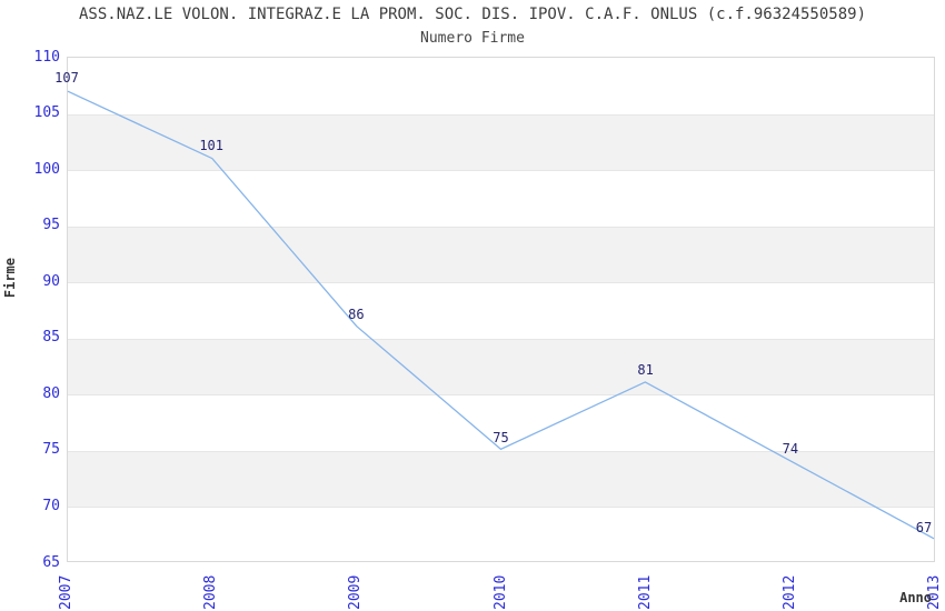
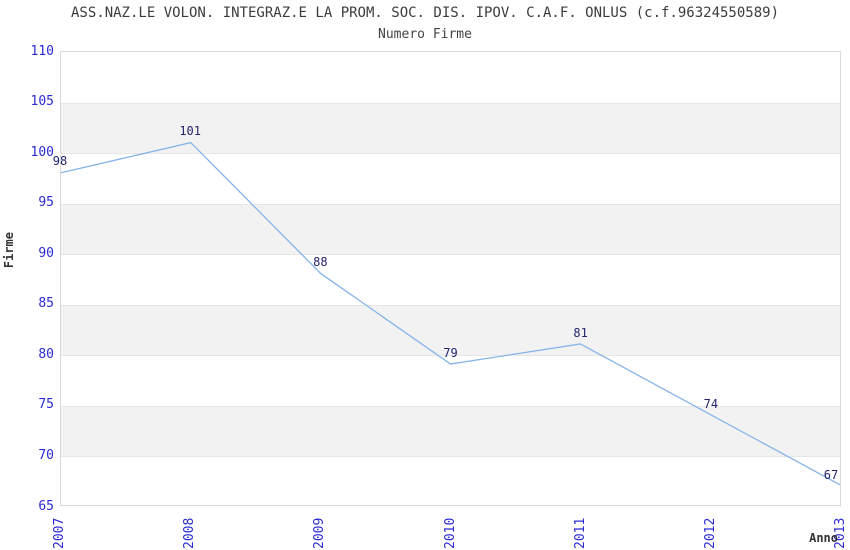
2007: 107 -> 98
2009: 86 -> 88
2010: 75 -> 79
